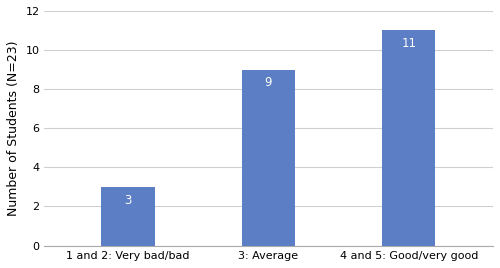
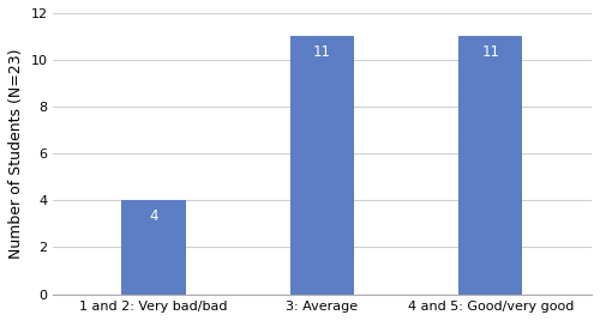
1 and 2: Very bad/bad: 3 -> 4
3: Average: 9 -> 11
